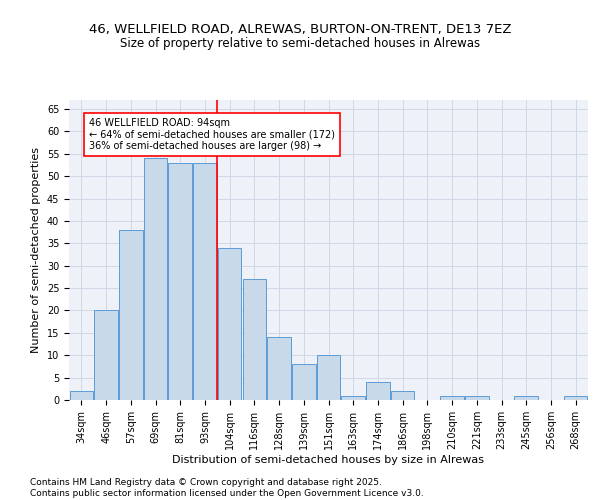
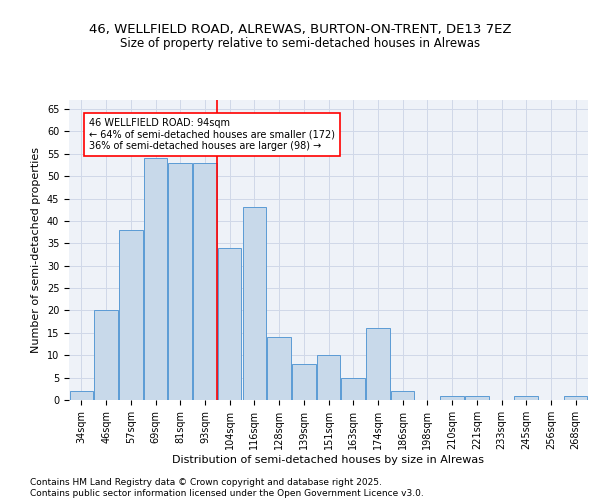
116sqm: 27 -> 43
163sqm: 1 -> 5
174sqm: 4 -> 16
